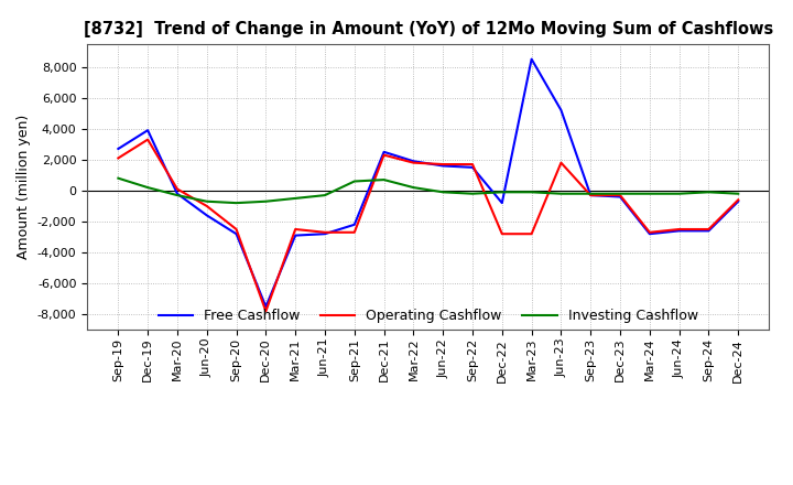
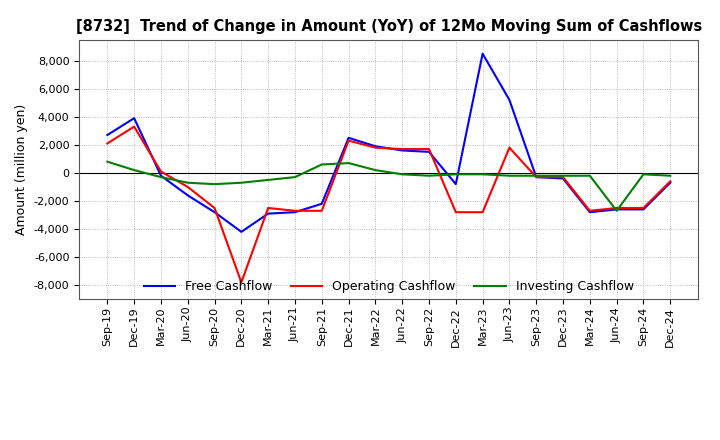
Free Cashflow/Dec-20: -7,500 -> -4,200
Investing Cashflow/Jun-24: -200 -> -2,700
